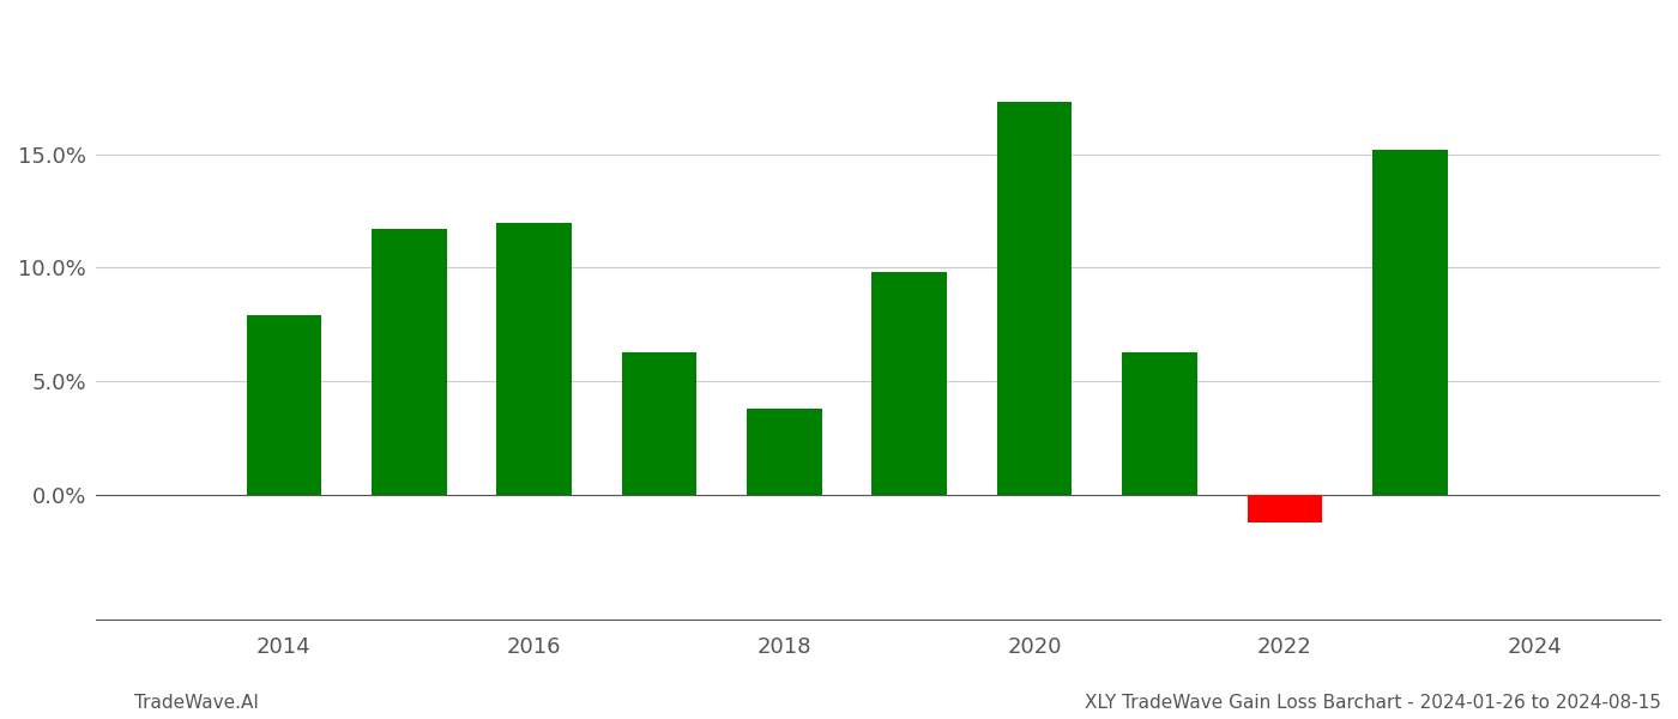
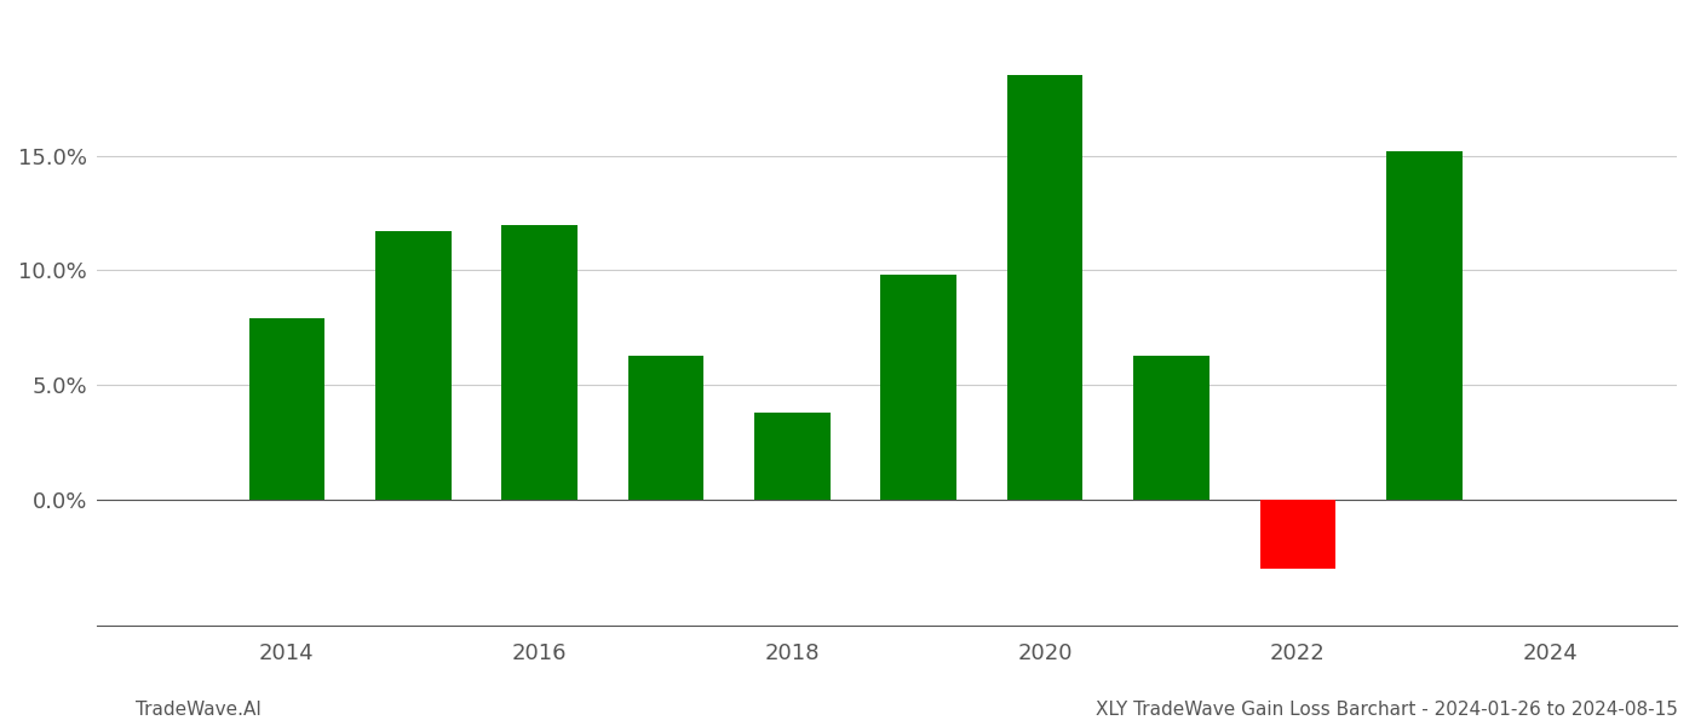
2020: 17.3% -> 18.5%
2022: -1.2% -> -3.0%
